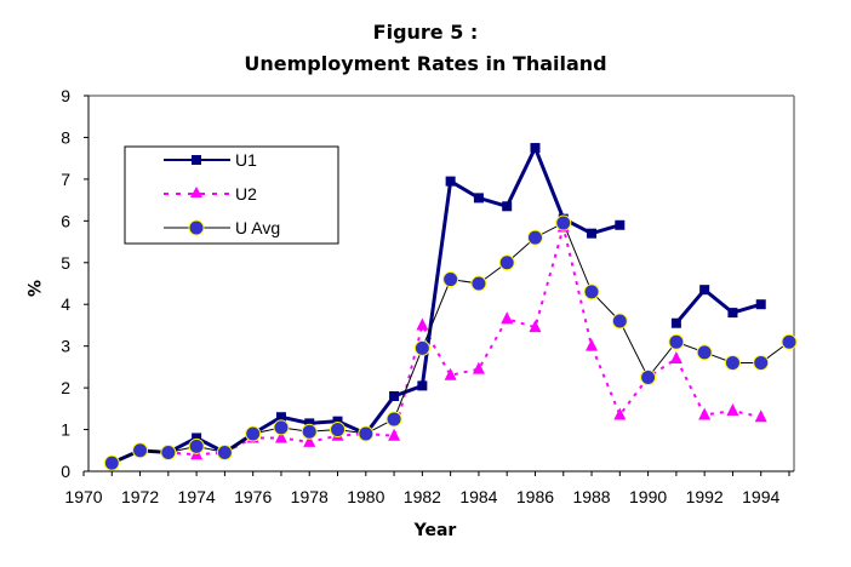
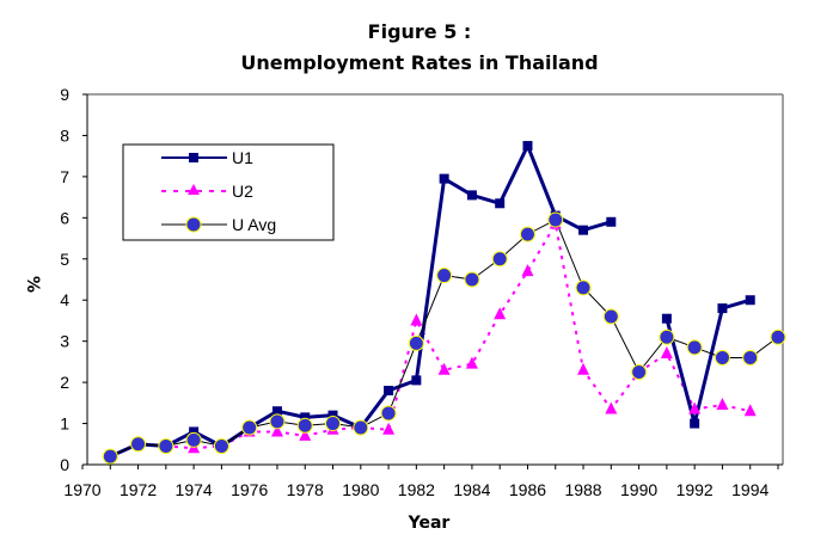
U2/1986: 3.5 -> 4.7
U2/1988: 3.0 -> 2.3
U1/1992: 4.3 -> 1.0
